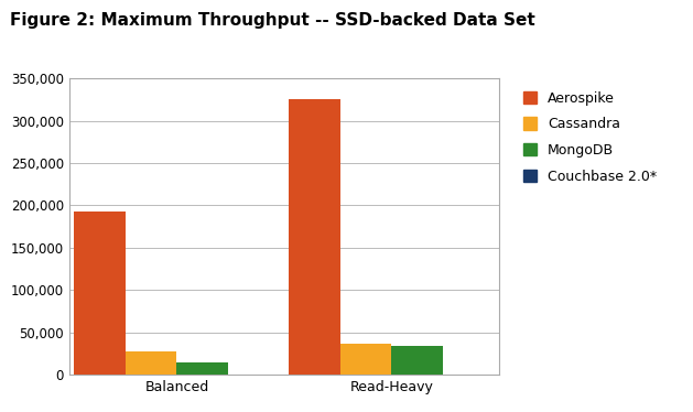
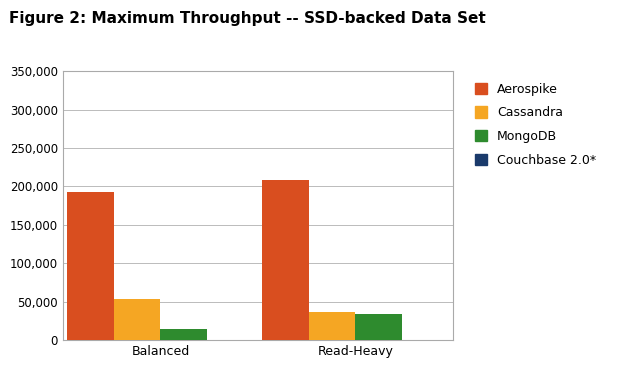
Cassandra/Balanced: 28,000 -> 54,000
Aerospike/Read-Heavy: 326,000 -> 208,000
